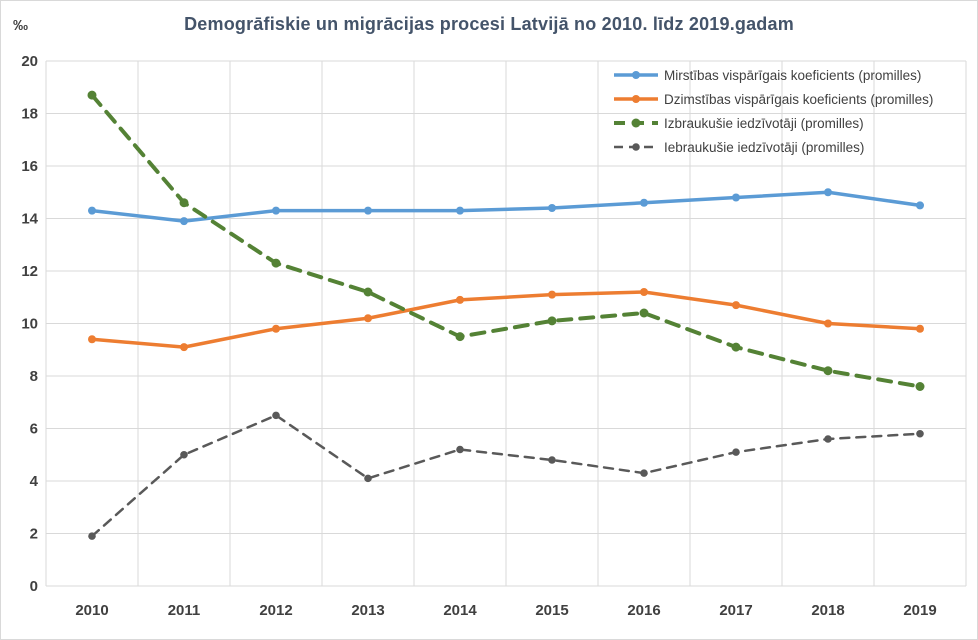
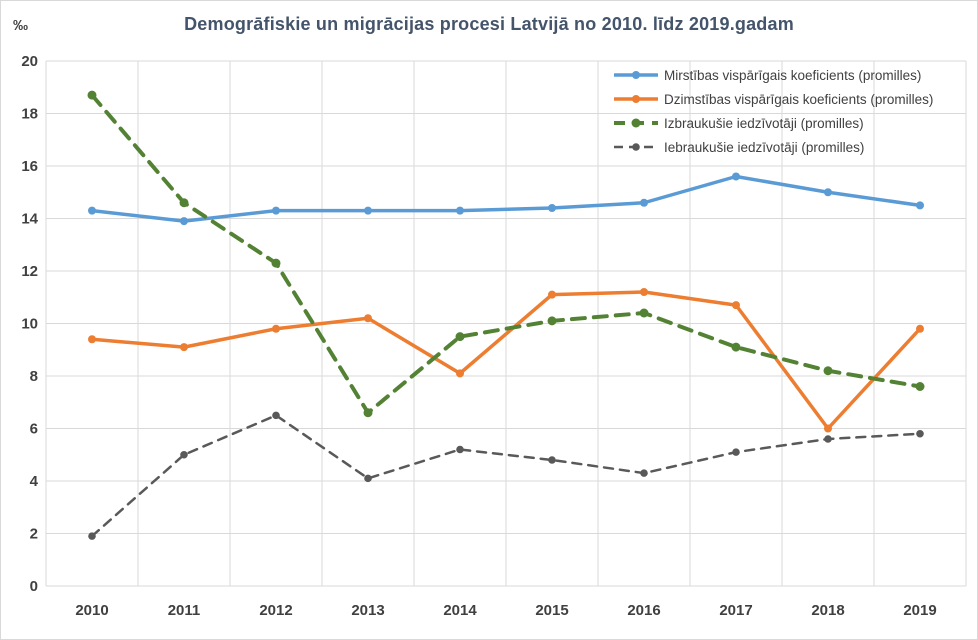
Izbraukušie iedzīvotāji (promilles)/2013: 11.2 -> 6.6
Dzimstības vispārīgais koeficients (promilles)/2014: 10.9 -> 8.1
Mirstības vispārīgais koeficients (promilles)/2017: 14.8 -> 15.6
Dzimstības vispārīgais koeficients (promilles)/2018: 10.0 -> 6.0
